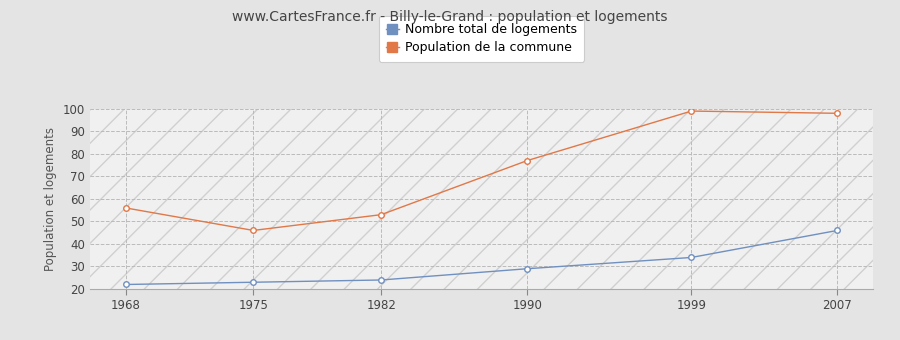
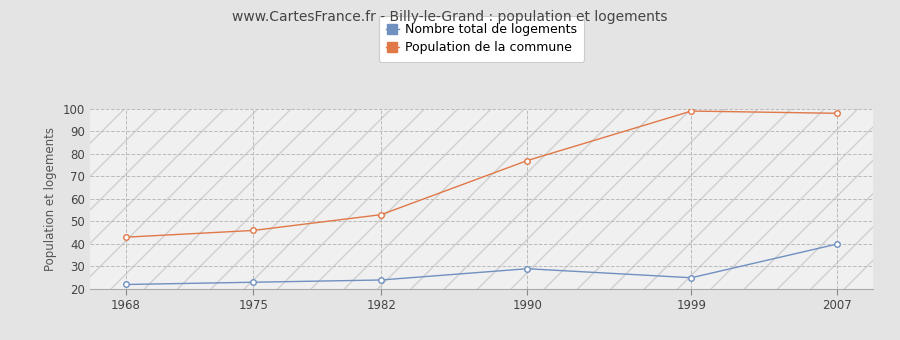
Population de la commune/1968: 56 -> 43
Nombre total de logements/1999: 34 -> 25
Nombre total de logements/2007: 46 -> 40
